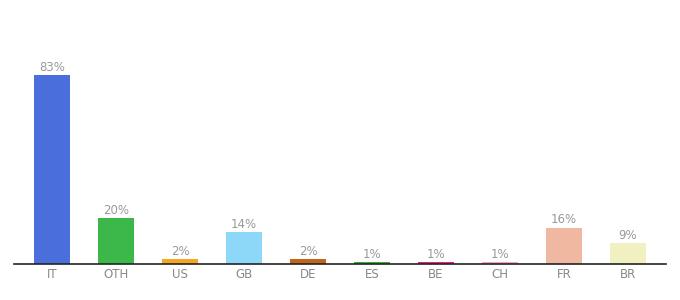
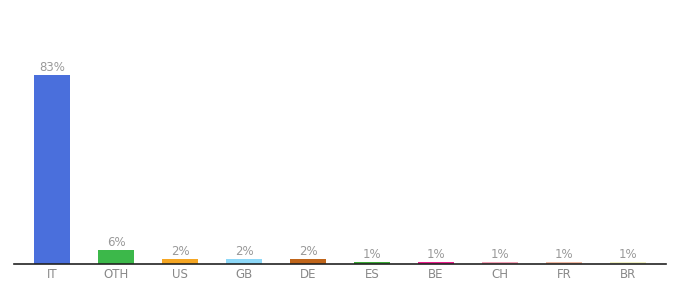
OTH: 20% -> 6%
GB: 14% -> 2%
FR: 16% -> 1%
BR: 9% -> 1%
